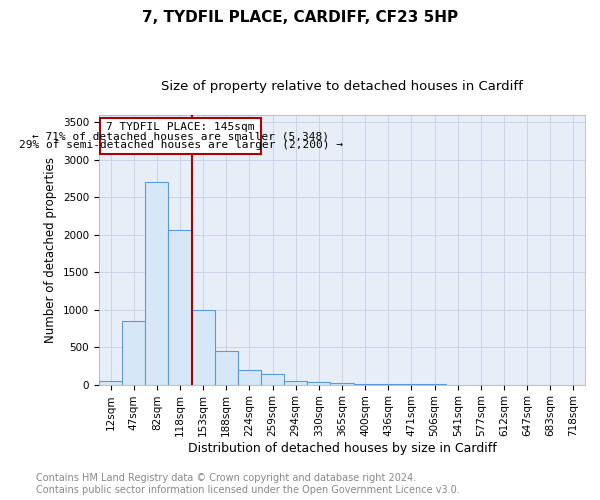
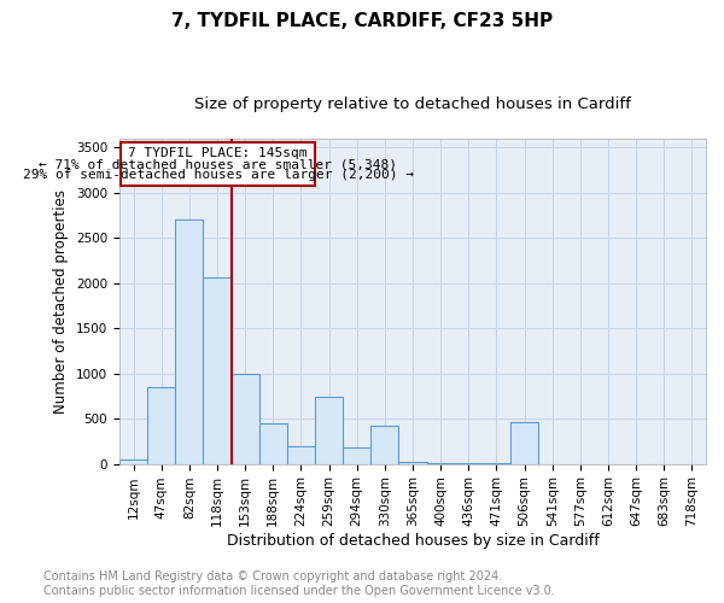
259sqm: 140 -> 740
294sqm: 50 -> 180
330sqm: 30 -> 420
506sqm: 0 -> 460
